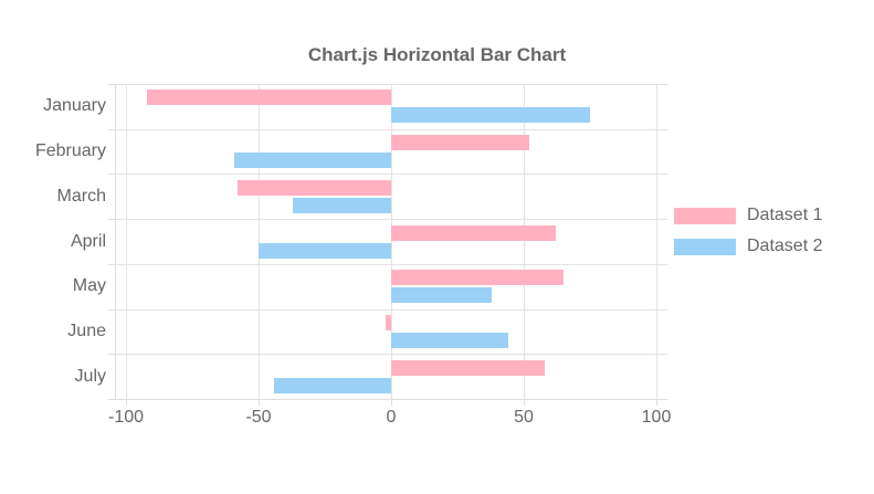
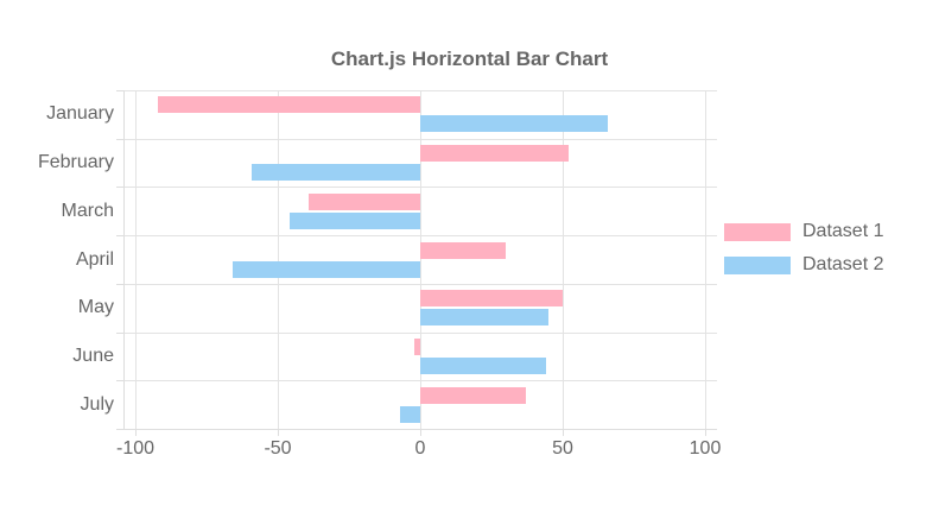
Dataset 2/January: 75 -> 66
Dataset 1/March: -58 -> -39
Dataset 2/March: -37 -> -46
Dataset 1/April: 62 -> 30
Dataset 2/April: -50 -> -66
Dataset 1/May: 65 -> 50
Dataset 2/May: 38 -> 45
Dataset 1/July: 58 -> 37
Dataset 2/July: -44 -> -7
